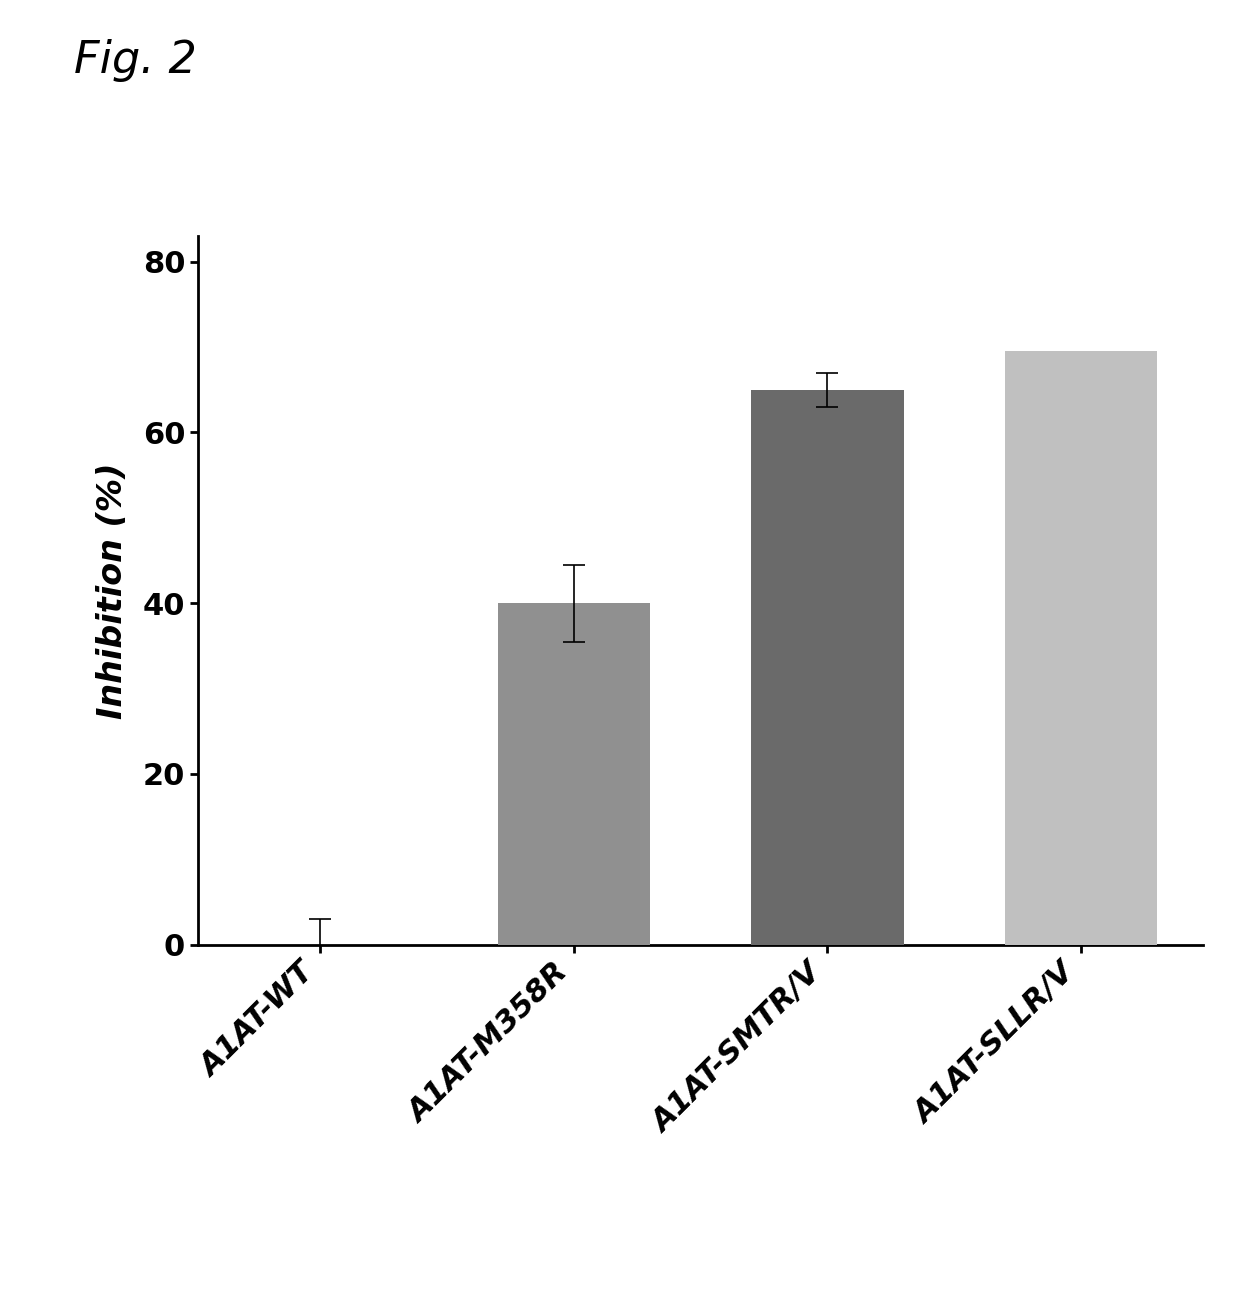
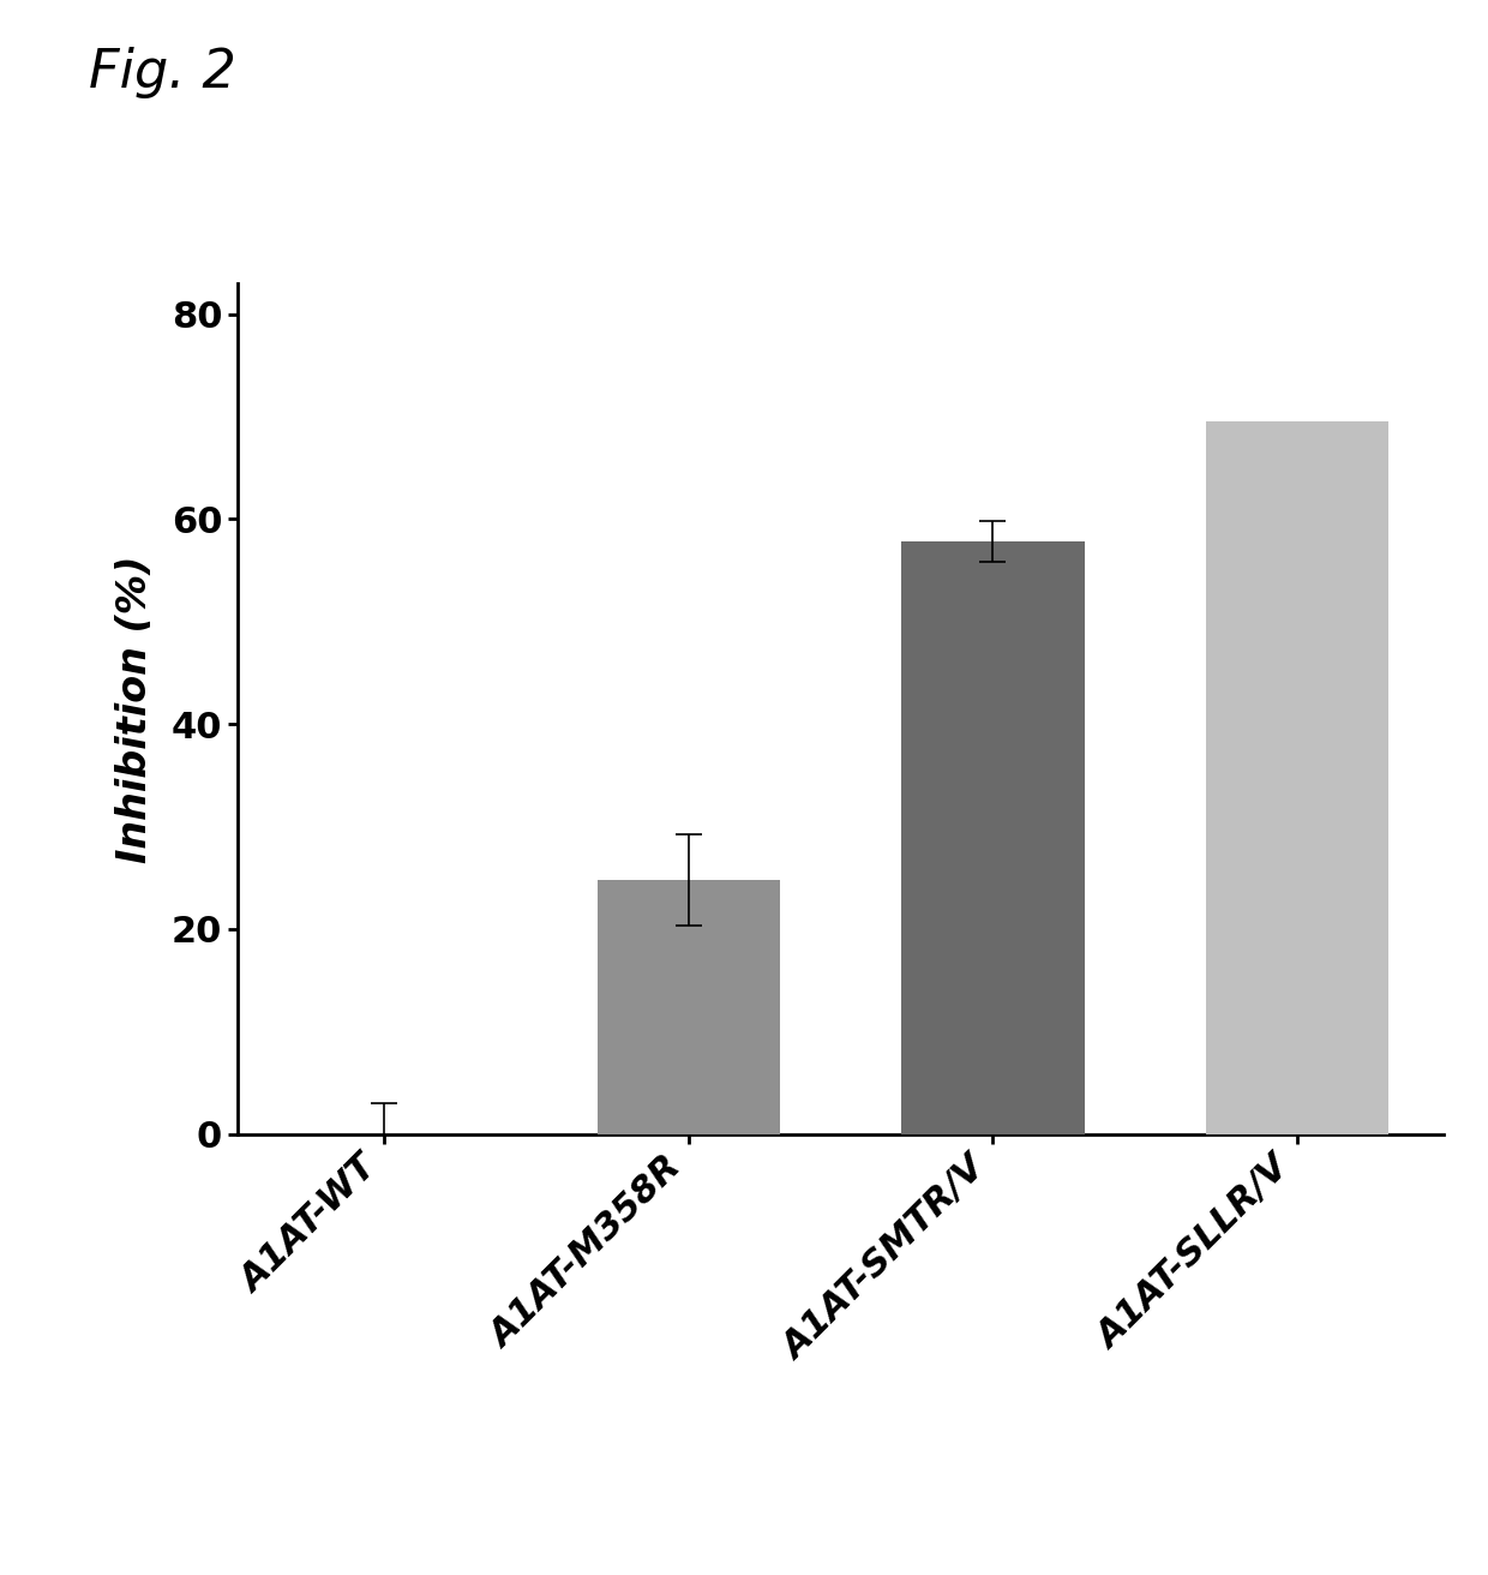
A1AT-M358R: 40.0 -> 24.8
A1AT-SMTR/V: 65.0 -> 57.8
